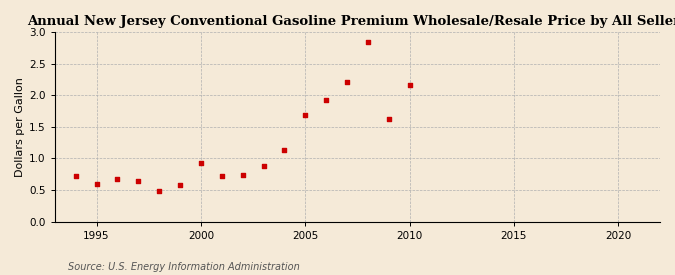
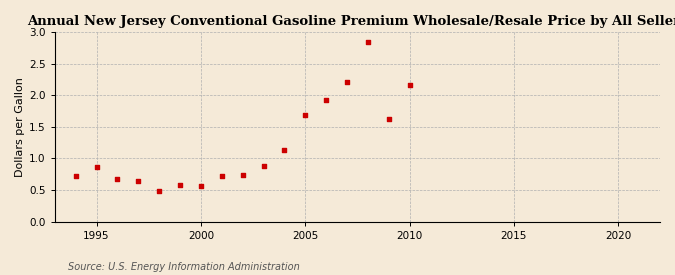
1995: 0.59 -> 0.86
2000: 0.93 -> 0.56
